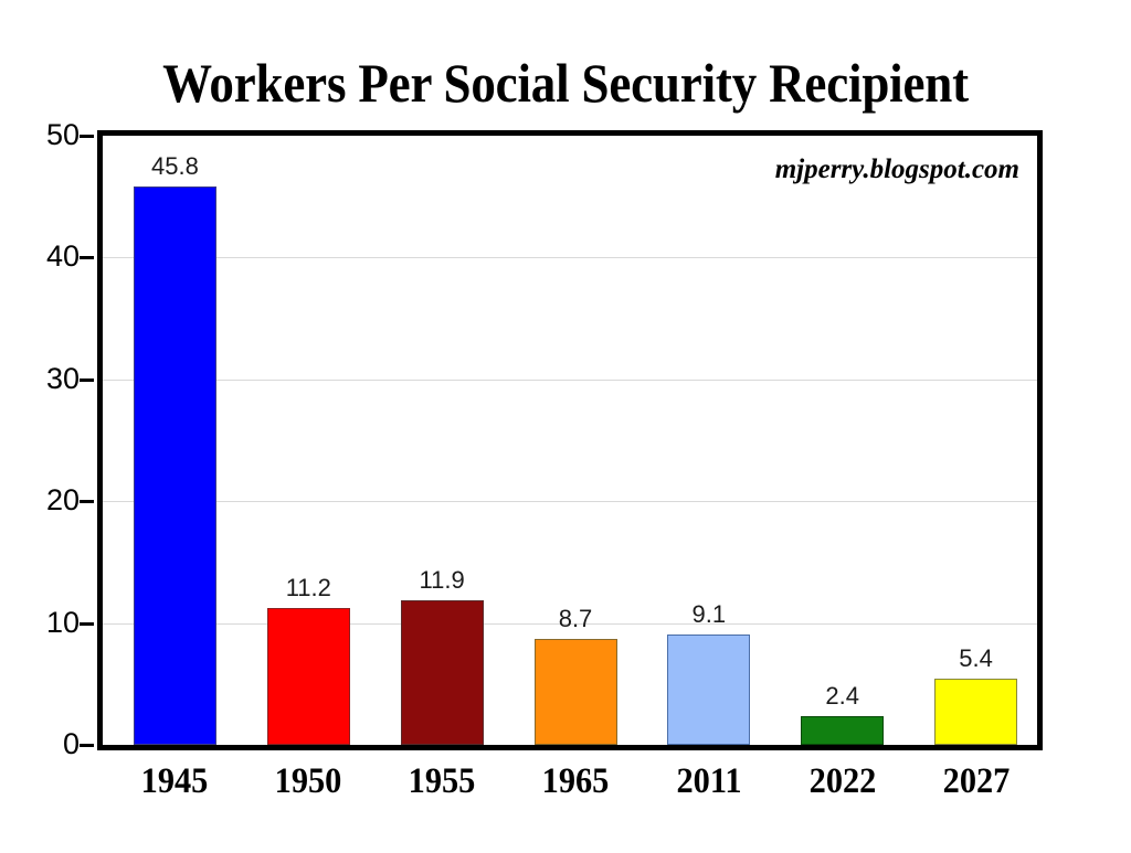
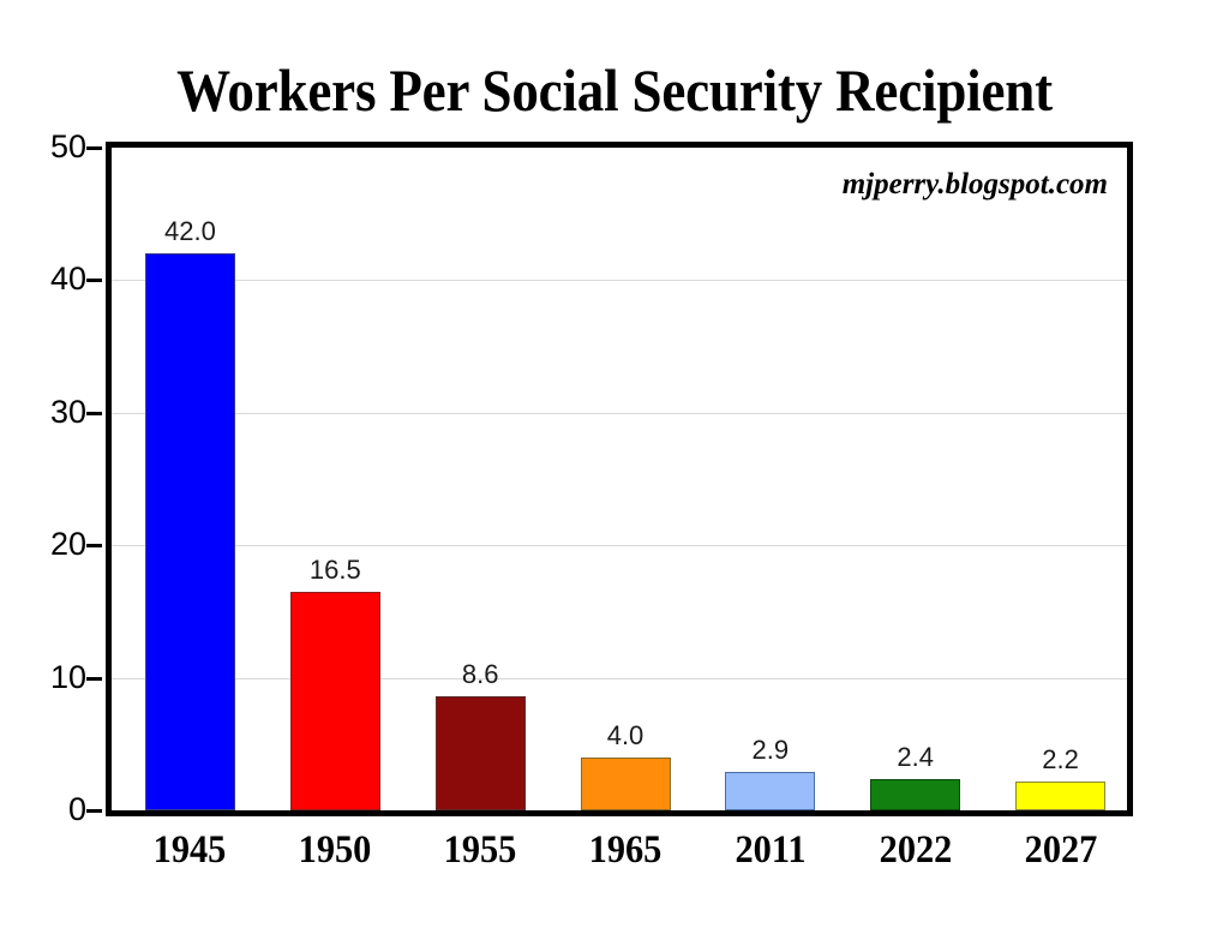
1945: 45.8 -> 42.0
1950: 11.2 -> 16.5
1955: 11.9 -> 8.6
1965: 8.7 -> 4.0
2011: 9.1 -> 2.9
2027: 5.4 -> 2.2
